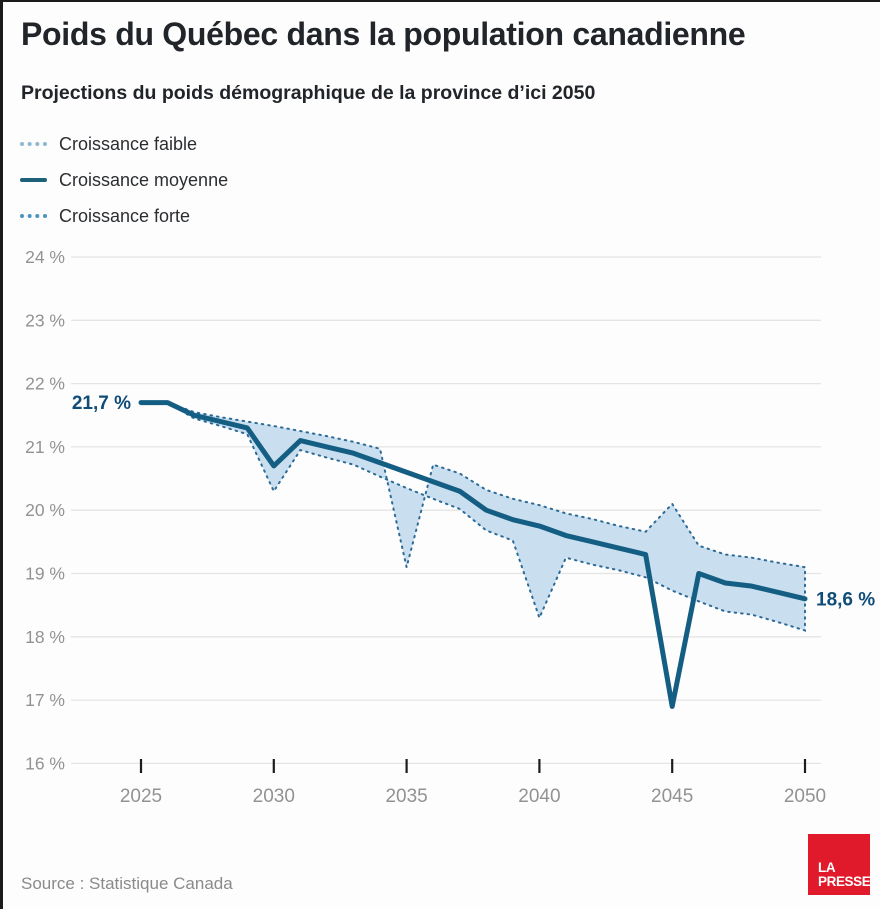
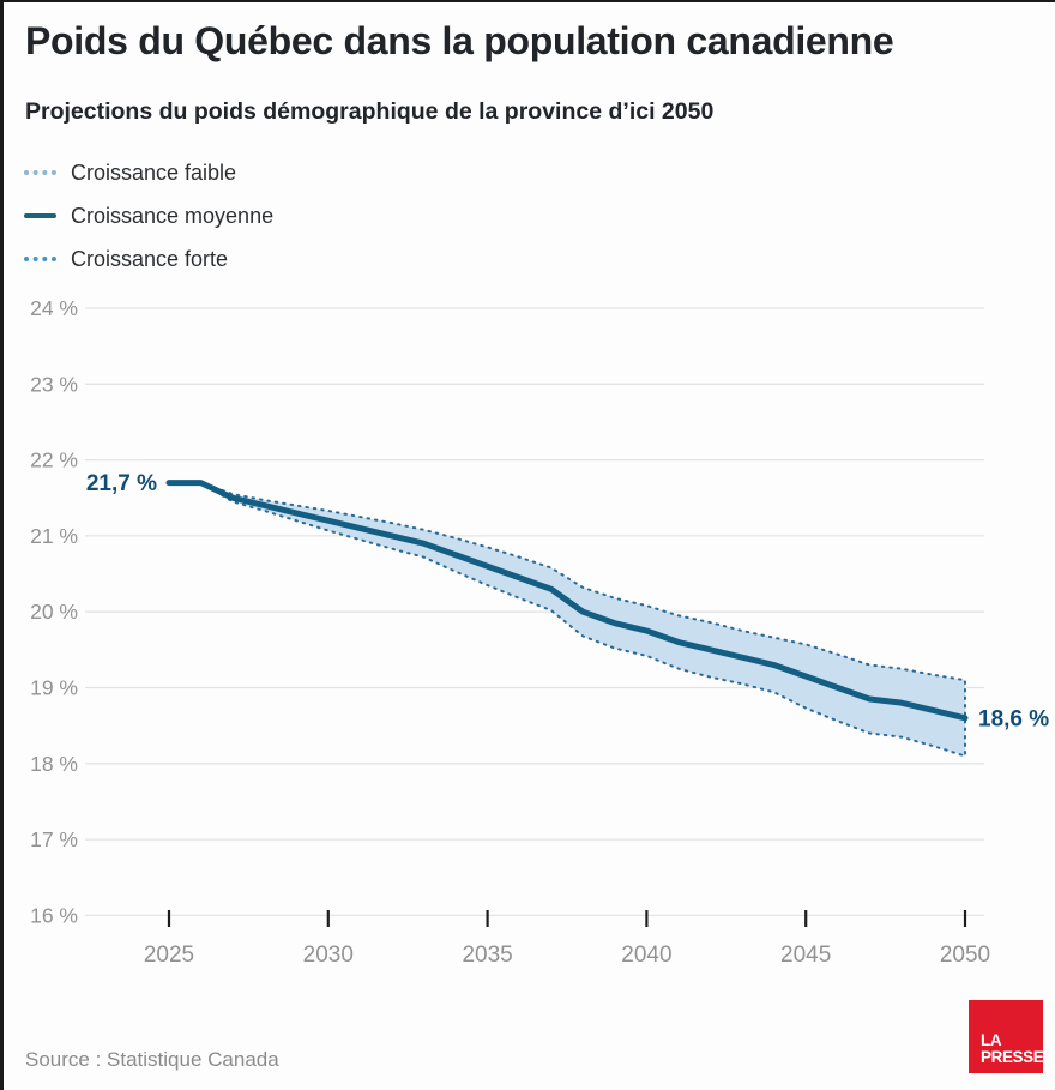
Croissance moyenne/2030: 20.7% -> 21.2%
Croissance forte/2030: 20.3% -> 21.1%
Croissance faible/2035: 19.1% -> 20.9%
Croissance forte/2040: 18.3% -> 19.4%
Croissance faible/2045: 20.1% -> 19.6%
Croissance moyenne/2045: 16.9% -> 19.1%
